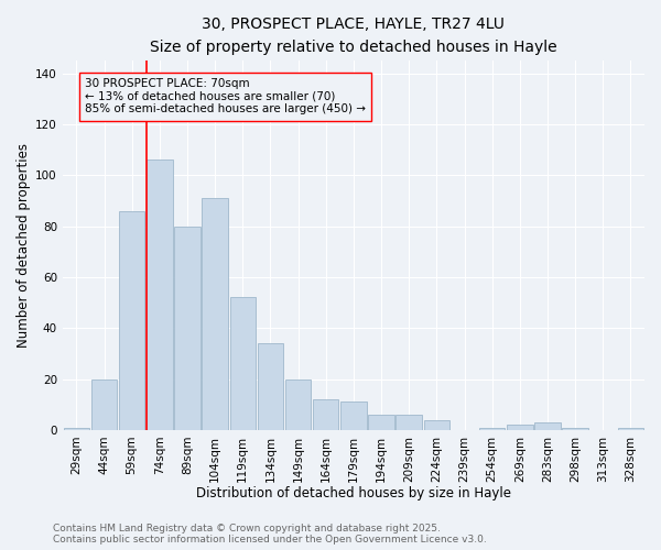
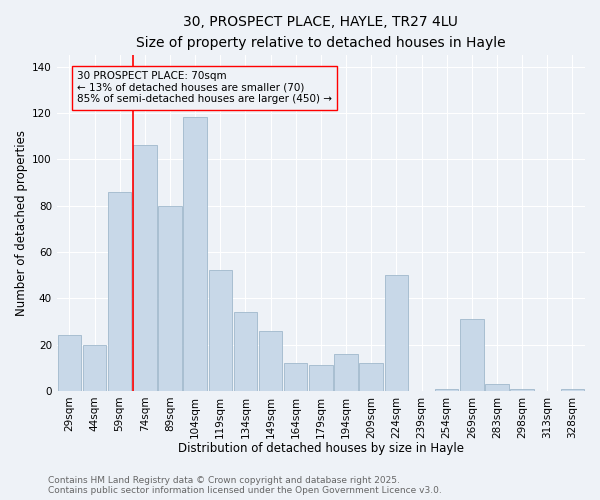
29sqm: 1 -> 24
104sqm: 91 -> 118
149sqm: 20 -> 26
194sqm: 6 -> 16
209sqm: 6 -> 12
224sqm: 4 -> 50
269sqm: 2 -> 31
